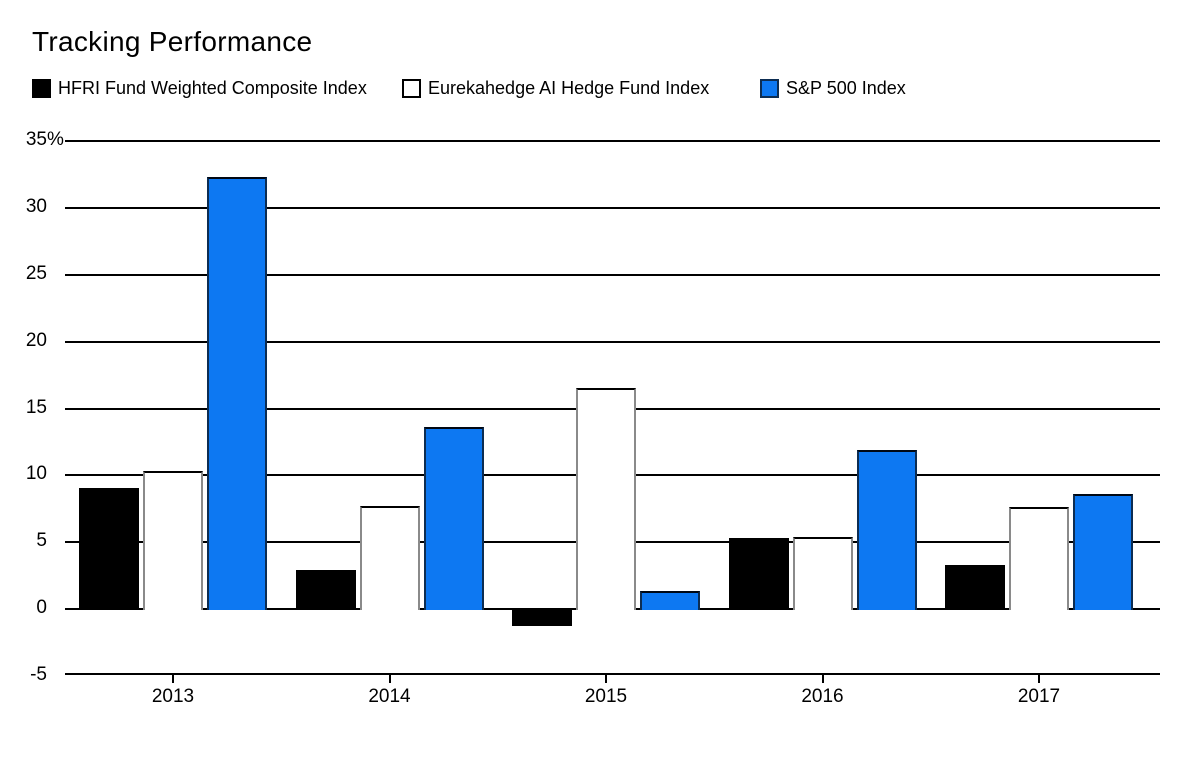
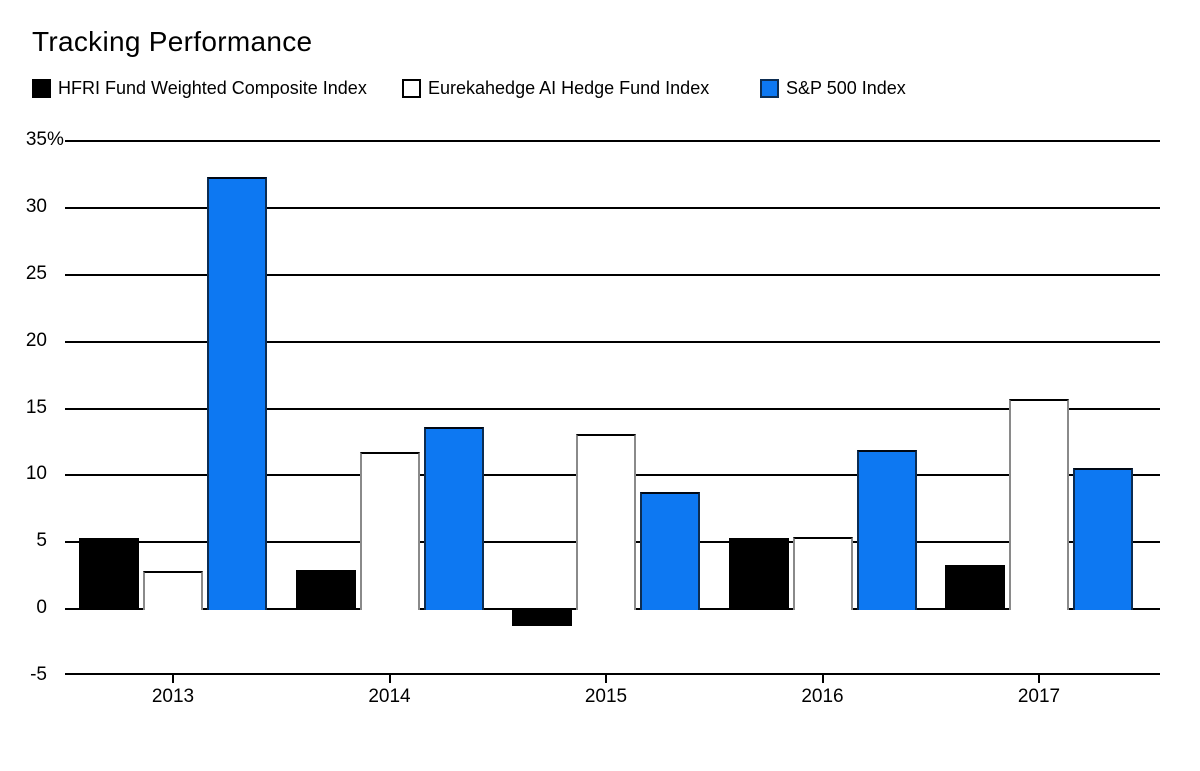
HFRI Fund Weighted Composite Index/2013: 9.1 -> 5.4
Eurekahedge AI Hedge Fund Index/2013: 10.4 -> 2.9
Eurekahedge AI Hedge Fund Index/2014: 7.8 -> 11.8
Eurekahedge AI Hedge Fund Index/2015: 16.6 -> 13.2
S&P 500 Index/2015: 1.4 -> 8.8
Eurekahedge AI Hedge Fund Index/2017: 7.7 -> 15.8
S&P 500 Index/2017: 8.7 -> 10.6
